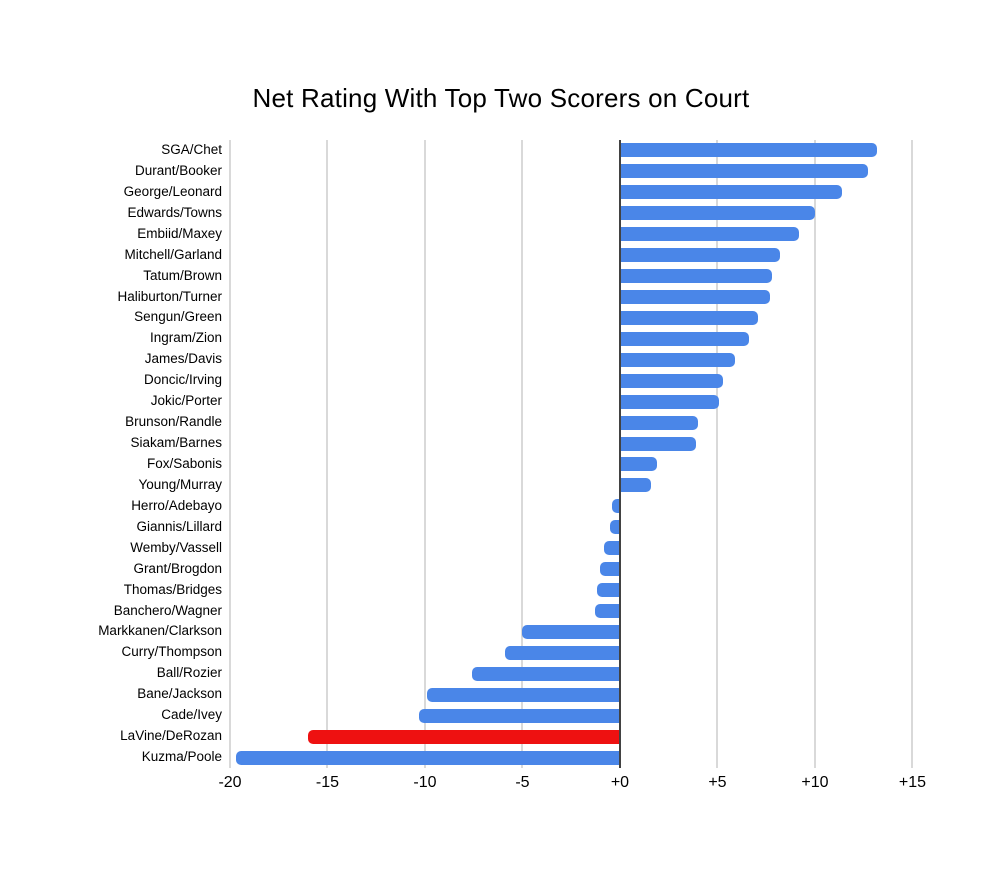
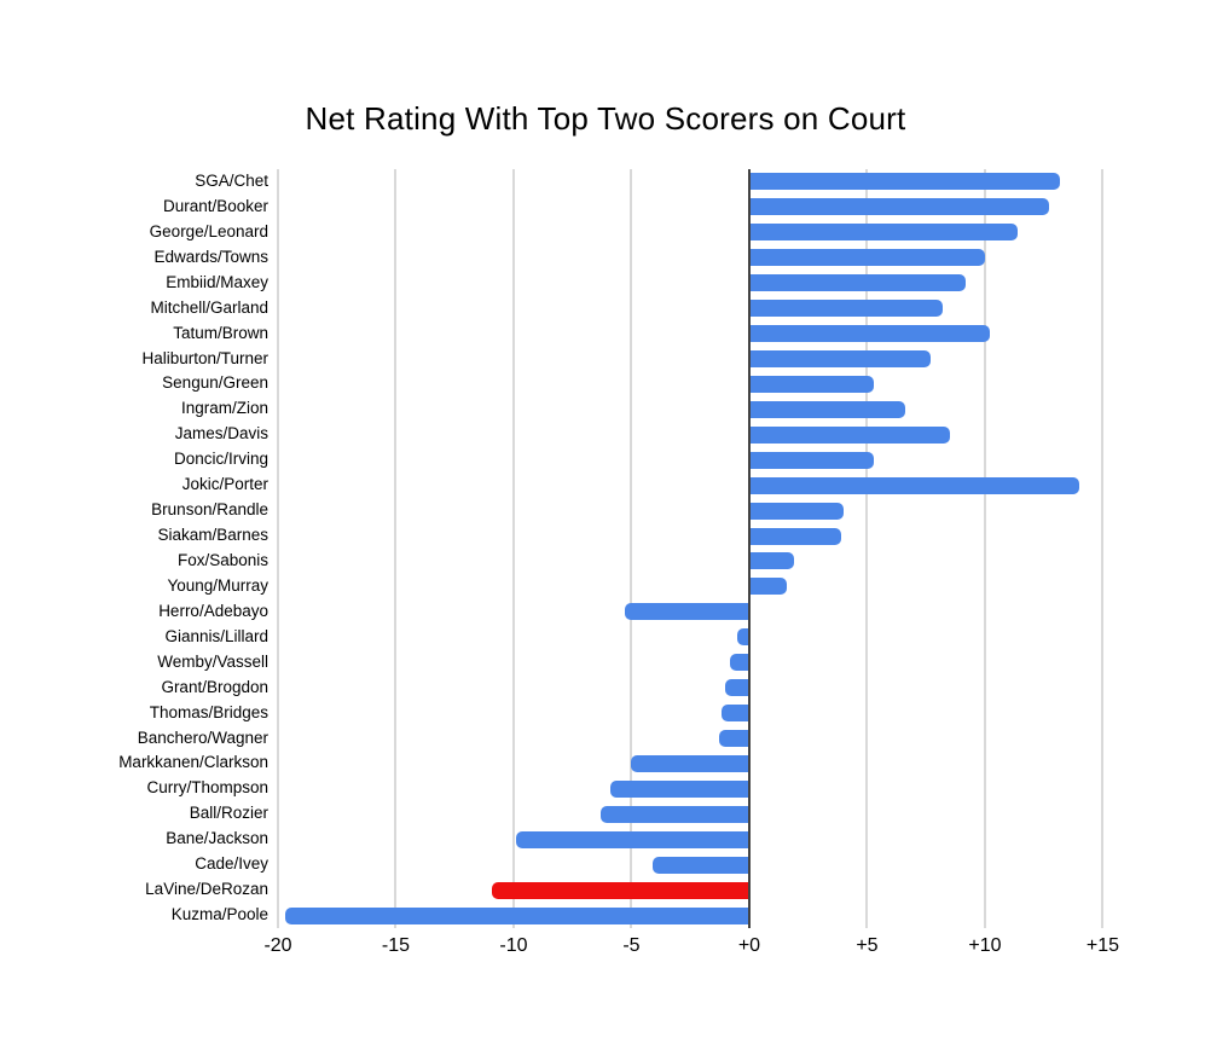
Tatum/Brown: 7.8 -> 10.2
Sengun/Green: 7.1 -> 5.3
James/Davis: 5.9 -> 8.5
Jokic/Porter: 5.1 -> 14.0
Herro/Adebayo: -0.4 -> -5.3
Ball/Rozier: -7.6 -> -6.3
Cade/Ivey: -10.3 -> -4.1
LaVine/DeRozan: -16.0 -> -10.9
